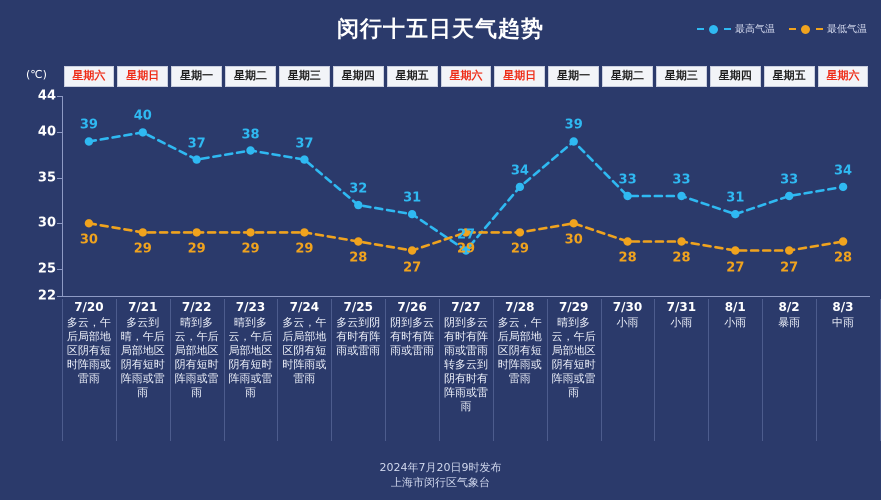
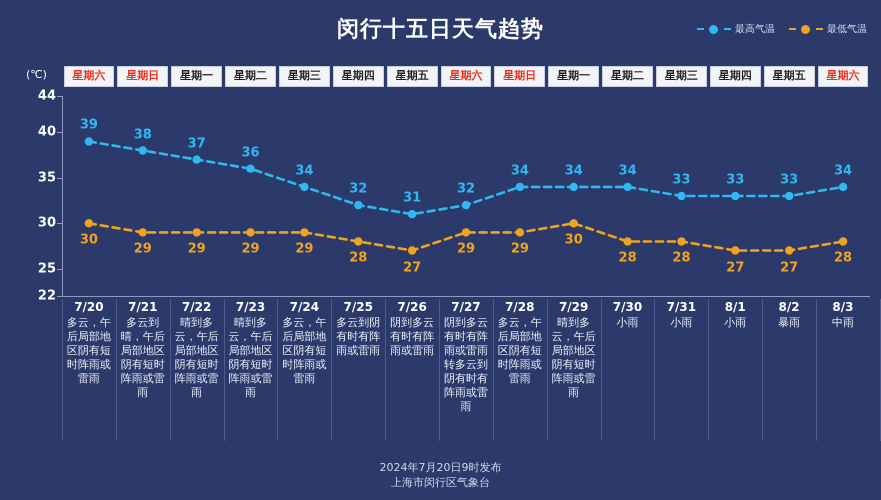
最高气温/7/21: 40 -> 38
最高气温/7/23: 38 -> 36
最高气温/7/24: 37 -> 34
最高气温/7/27: 27 -> 32
最高气温/7/29: 39 -> 34
最高气温/7/30: 33 -> 34
最高气温/8/1: 31 -> 33
